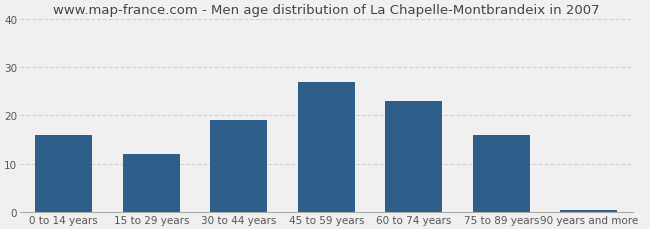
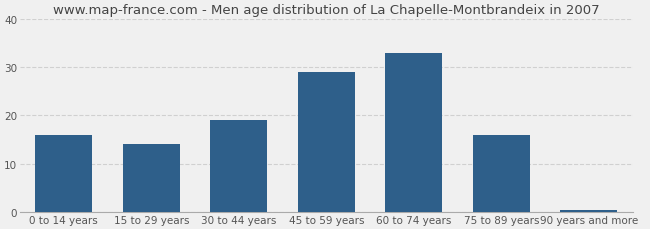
15 to 29 years: 12.0 -> 14.0
45 to 59 years: 27.0 -> 29.0
60 to 74 years: 23.0 -> 33.0
